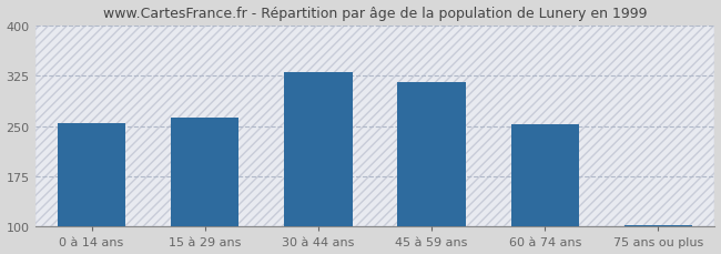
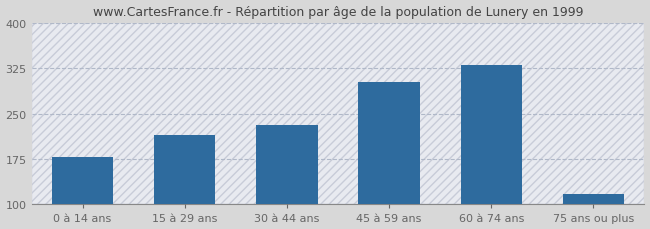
0 à 14 ans: 255 -> 178
15 à 29 ans: 262 -> 214
30 à 44 ans: 330 -> 232
45 à 59 ans: 315 -> 302
60 à 74 ans: 253 -> 330
75 ans ou plus: 103 -> 118
